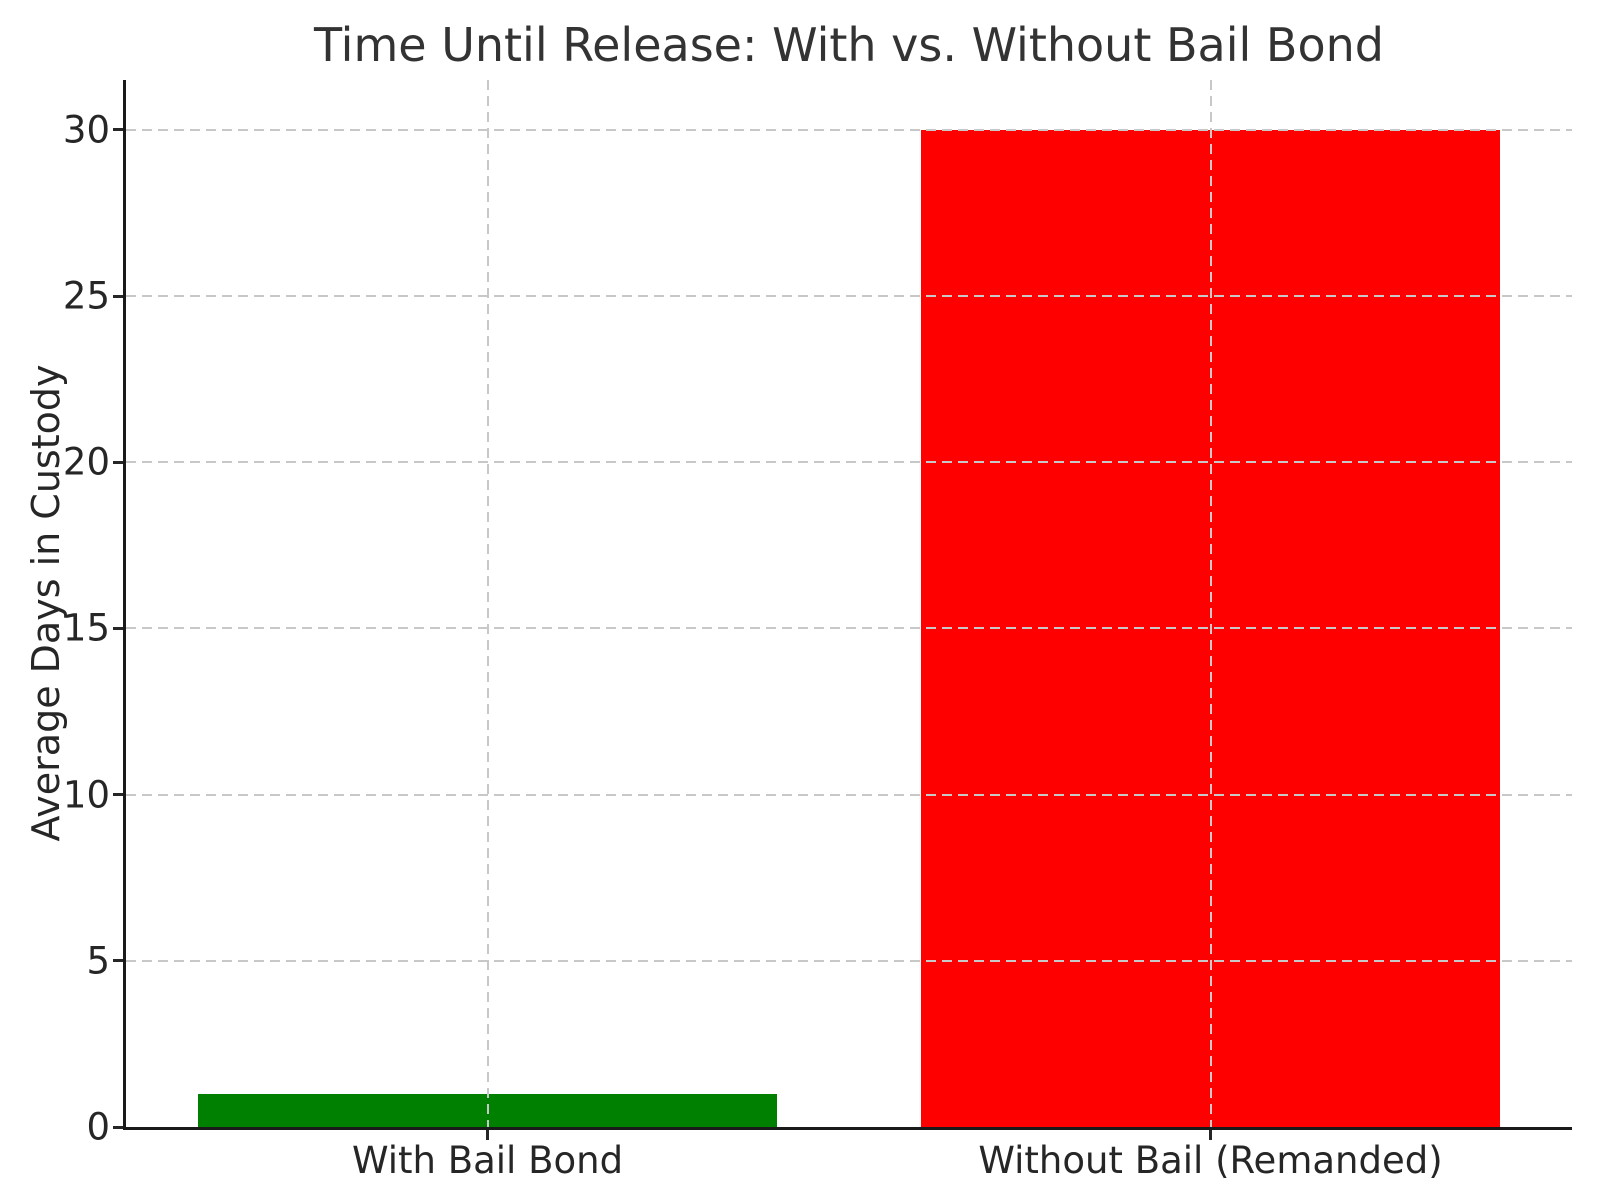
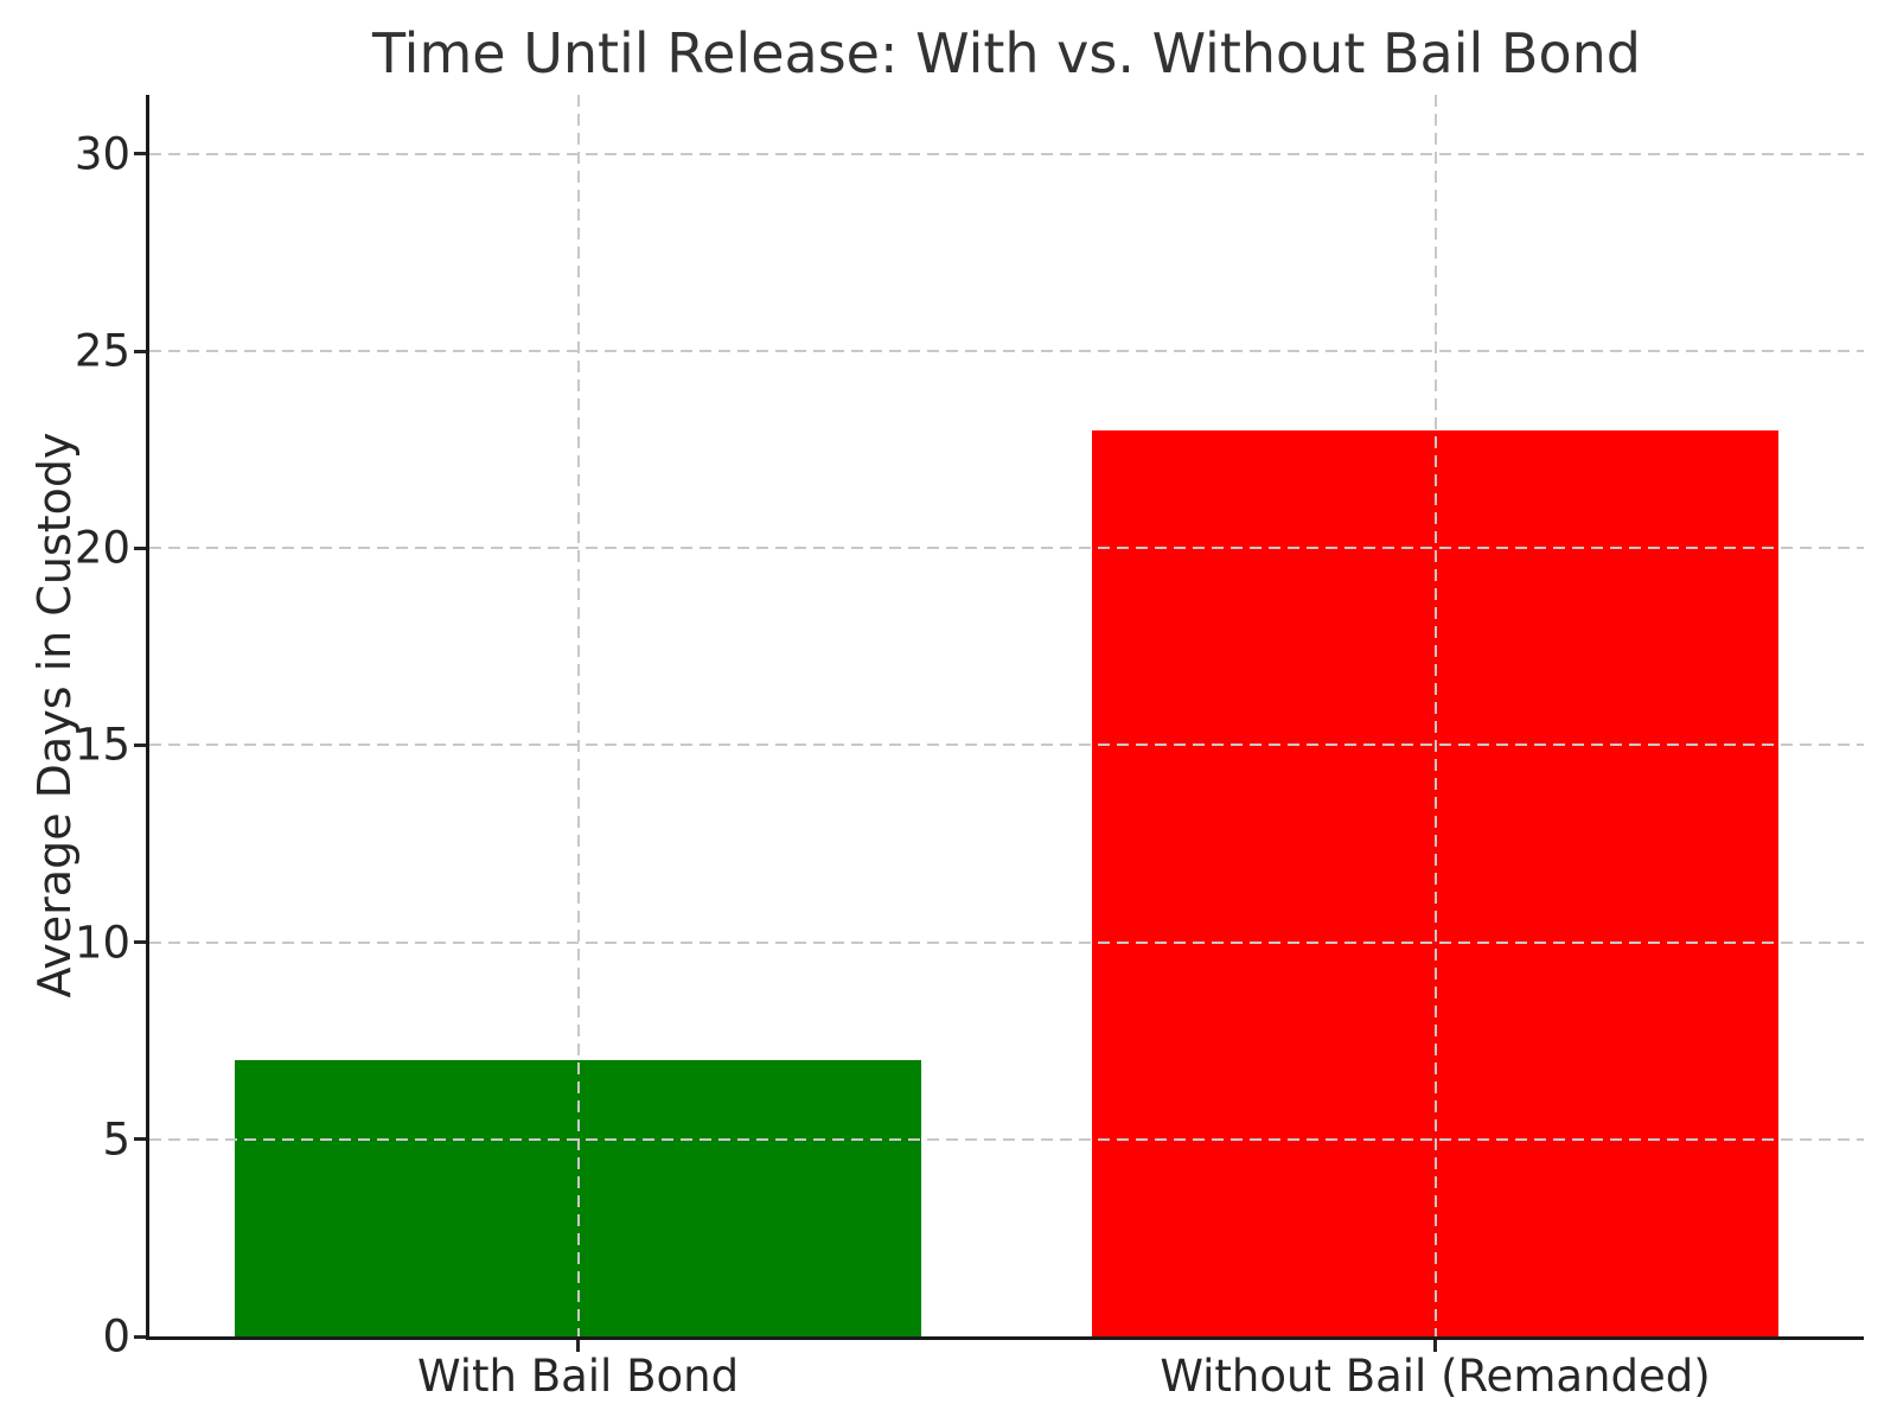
With Bail Bond: 1 -> 7
Without Bail (Remanded): 30 -> 23
